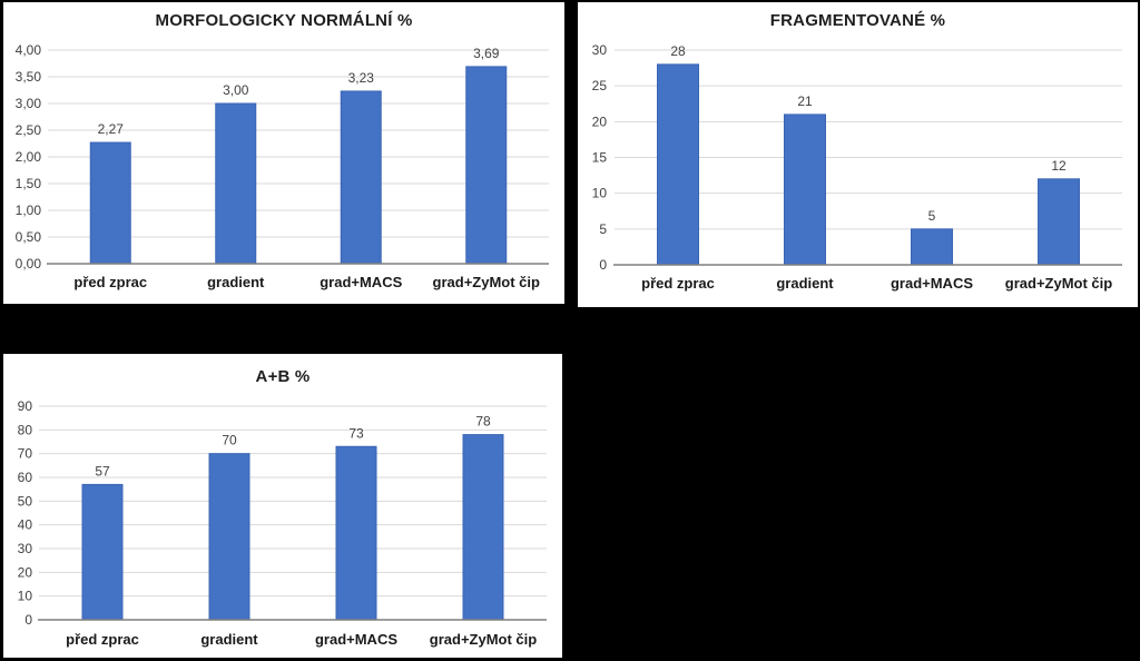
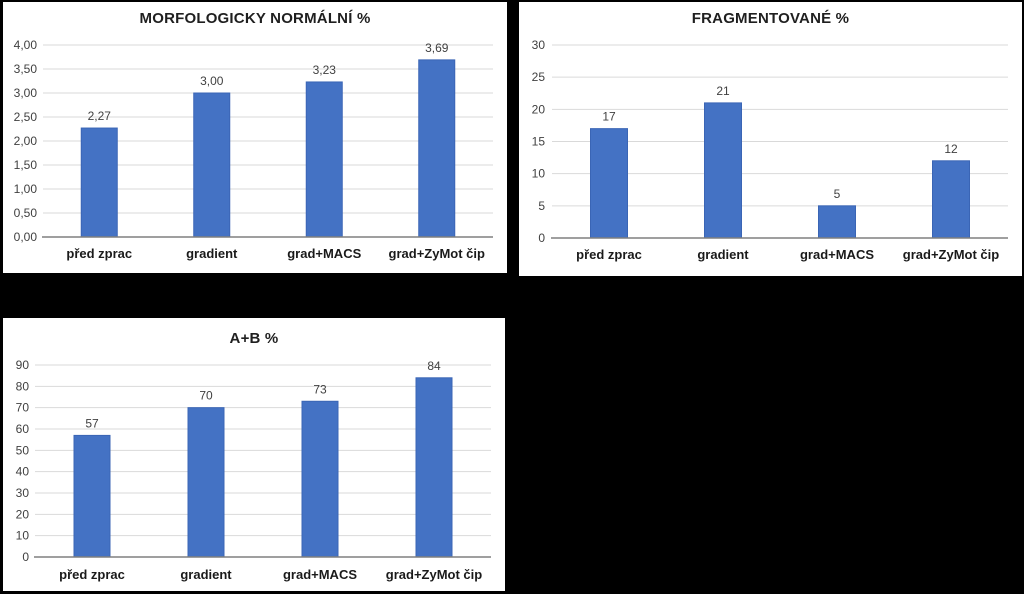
FRAGMENTOVANÉ %/před zprac: 28 -> 17
A+B %/grad+ZyMot čip: 78 -> 84
